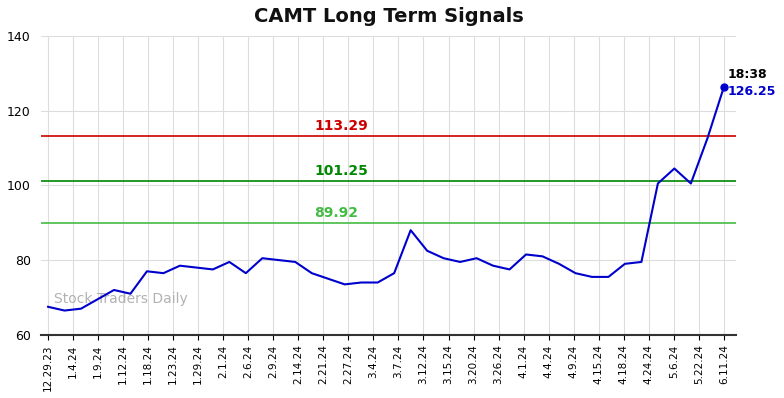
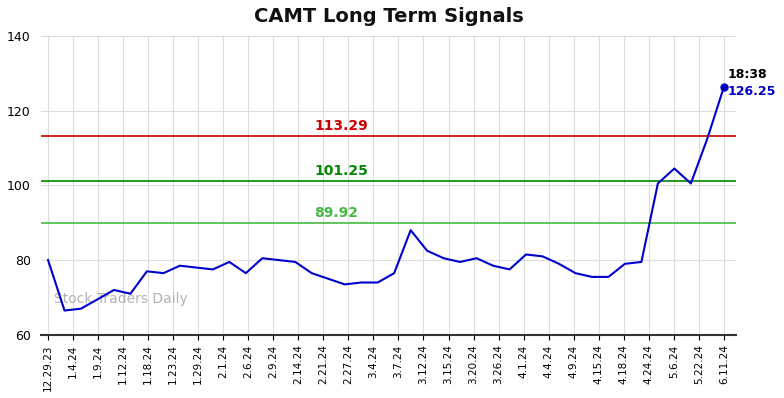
12.29.23: 67.5 -> 80.0
